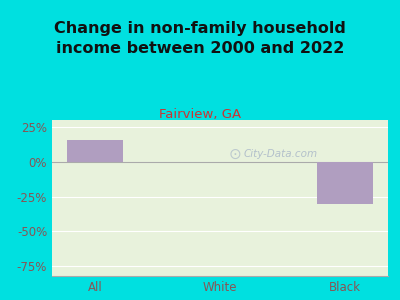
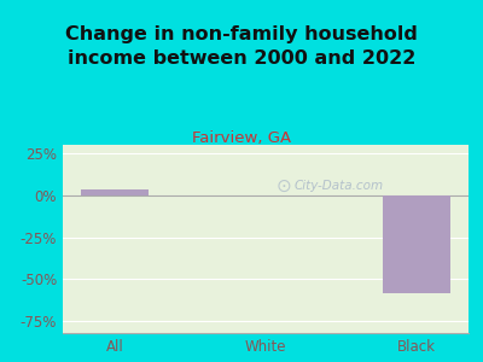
All: 16% -> 4%
Black: -30% -> -58%
